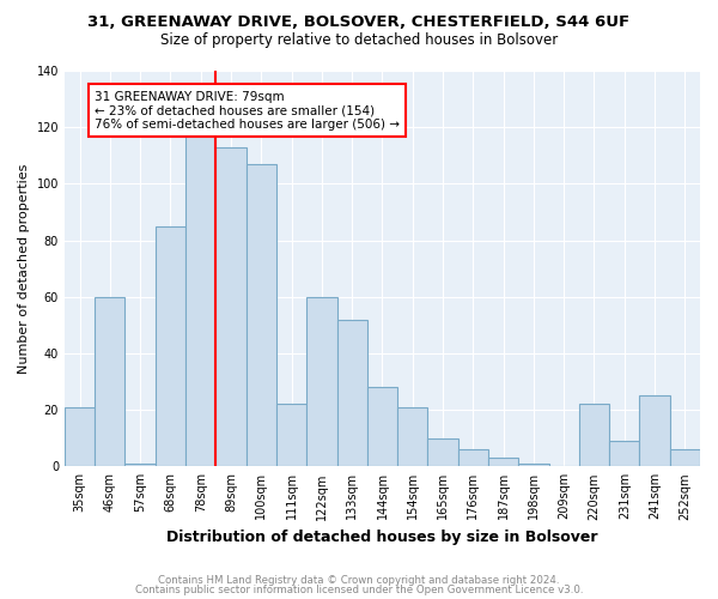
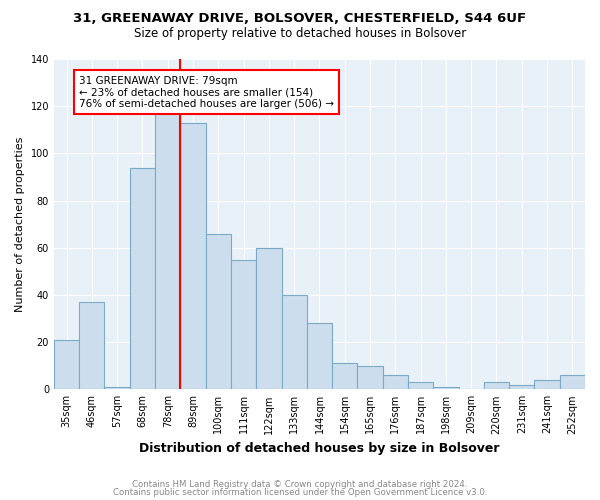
46sqm: 60 -> 37
68sqm: 85 -> 94
100sqm: 107 -> 66
111sqm: 22 -> 55
133sqm: 52 -> 40
154sqm: 21 -> 11
220sqm: 22 -> 3
231sqm: 9 -> 2
241sqm: 25 -> 4
